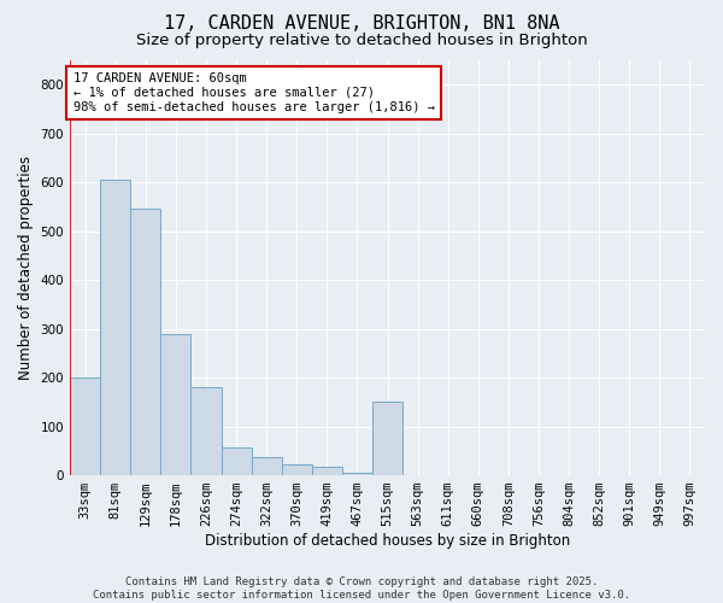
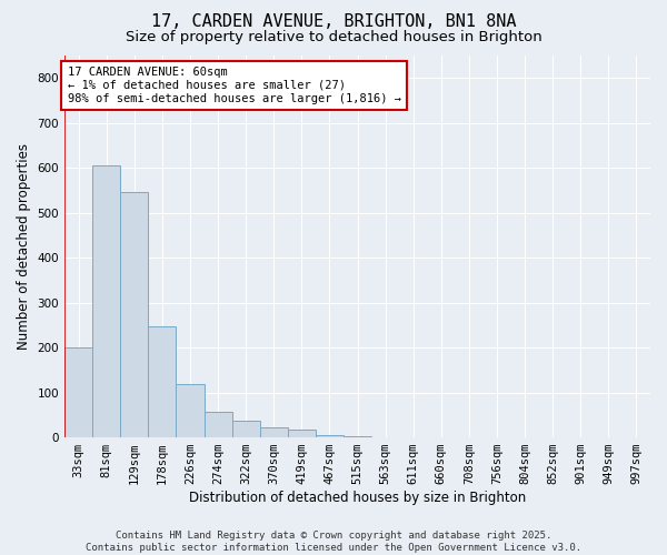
178sqm: 290 -> 248
226sqm: 180 -> 120
515sqm: 150 -> 2
